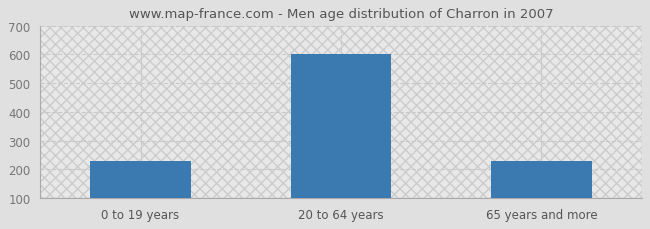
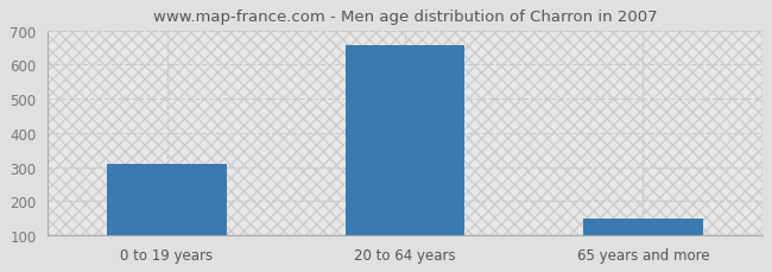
0 to 19 years: 230 -> 308
20 to 64 years: 600 -> 658
65 years and more: 230 -> 148
